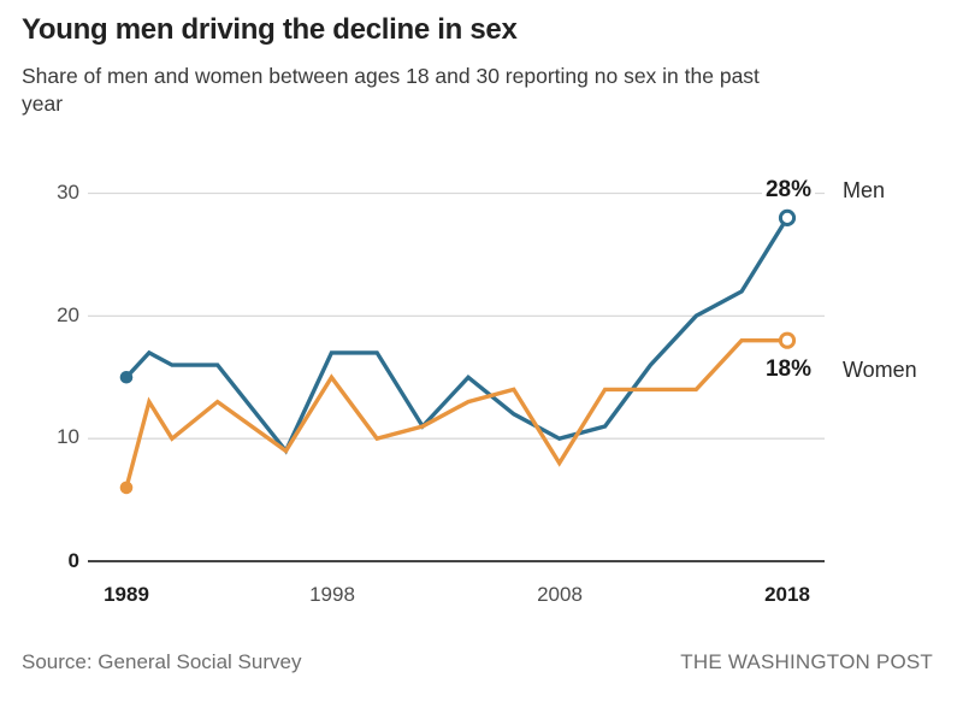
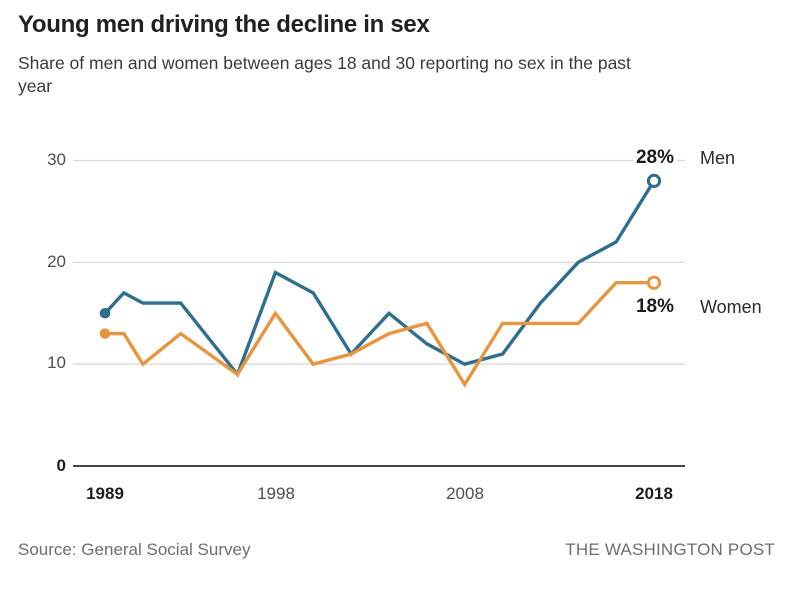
Women/1989: 6 -> 13
Men/1998: 17 -> 19
